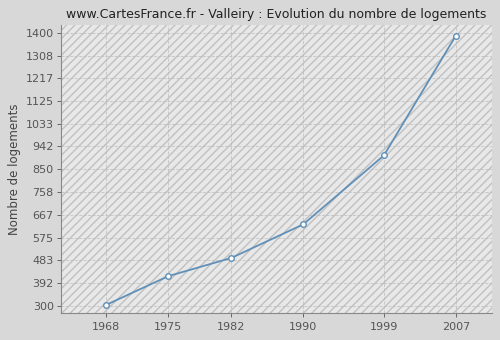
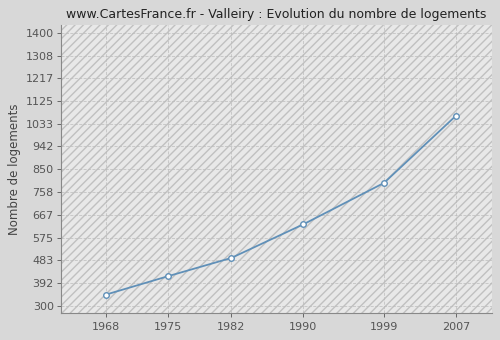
1968: 303 -> 345
1999: 906 -> 795
2007: 1388 -> 1065
